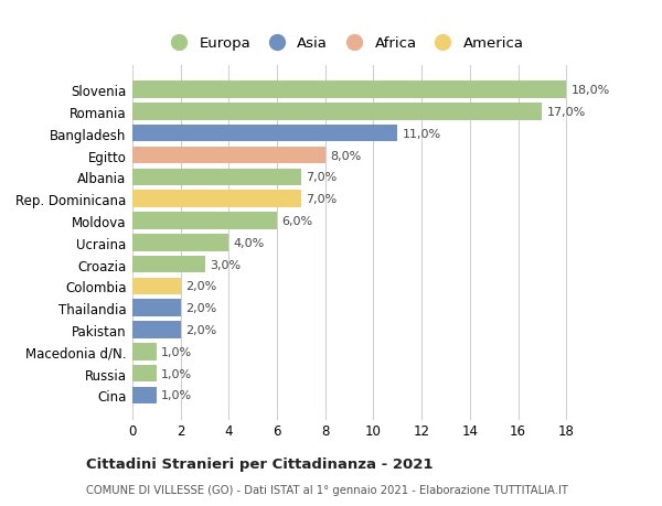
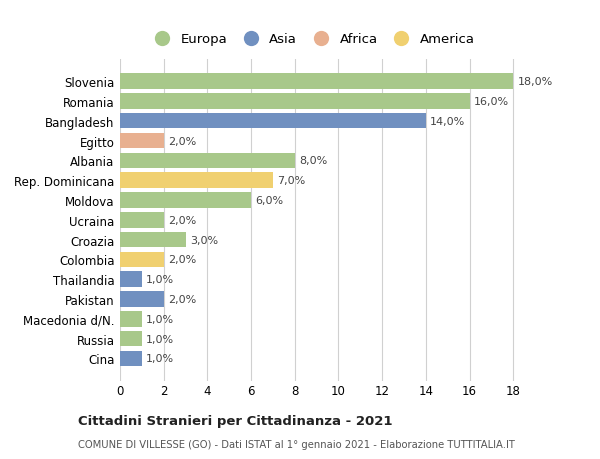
Romania: 17,0% -> 16,0%
Bangladesh: 11,0% -> 14,0%
Egitto: 8,0% -> 2,0%
Albania: 7,0% -> 8,0%
Ucraina: 4,0% -> 2,0%
Thailandia: 2,0% -> 1,0%
